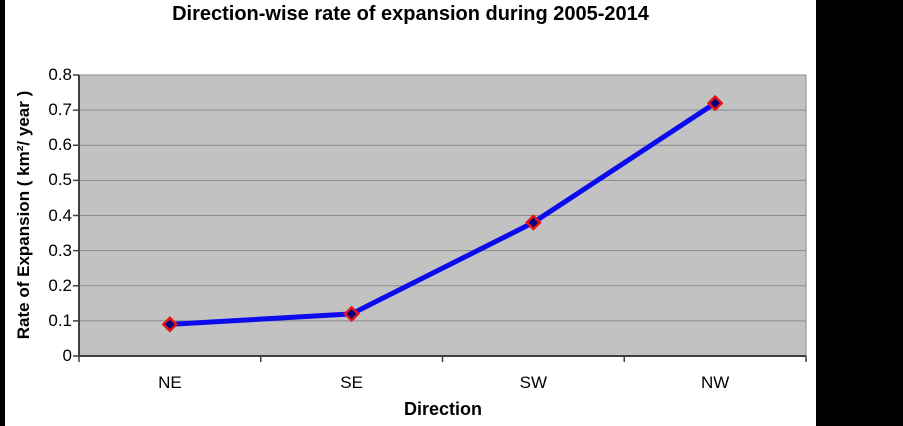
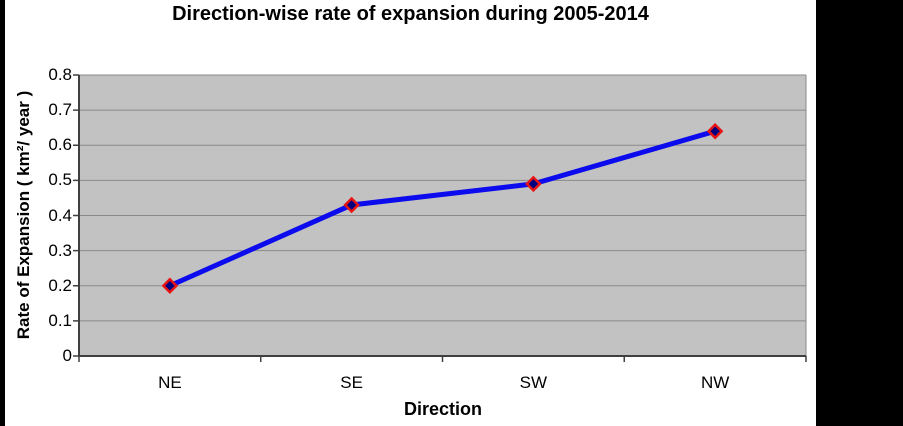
NE: 0.09 -> 0.20
SE: 0.12 -> 0.43
SW: 0.38 -> 0.49
NW: 0.72 -> 0.64
